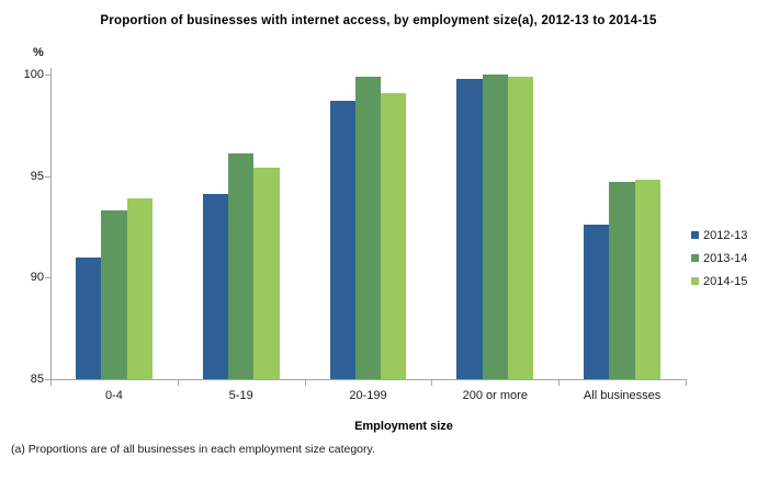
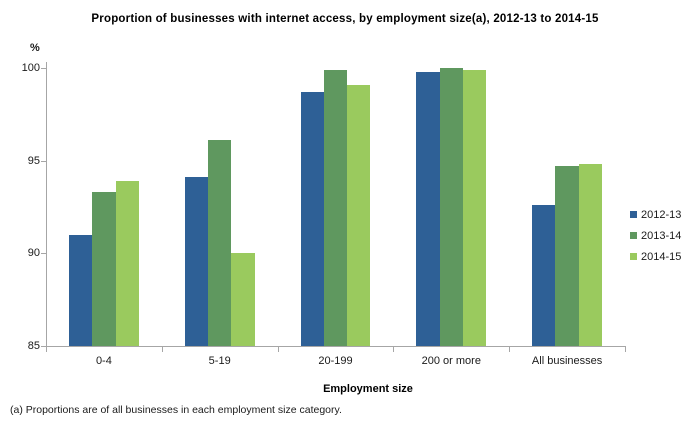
2014-15/5-19: 95.4 -> 90.0
